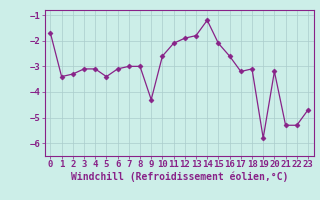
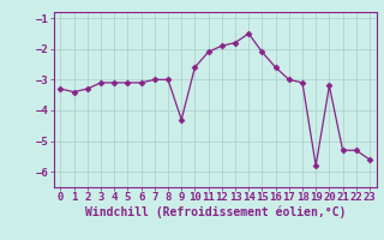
0: -1.7 -> -3.3
5: -3.4 -> -3.1
14: -1.2 -> -1.5
17: -3.2 -> -3.0
23: -4.7 -> -5.6
